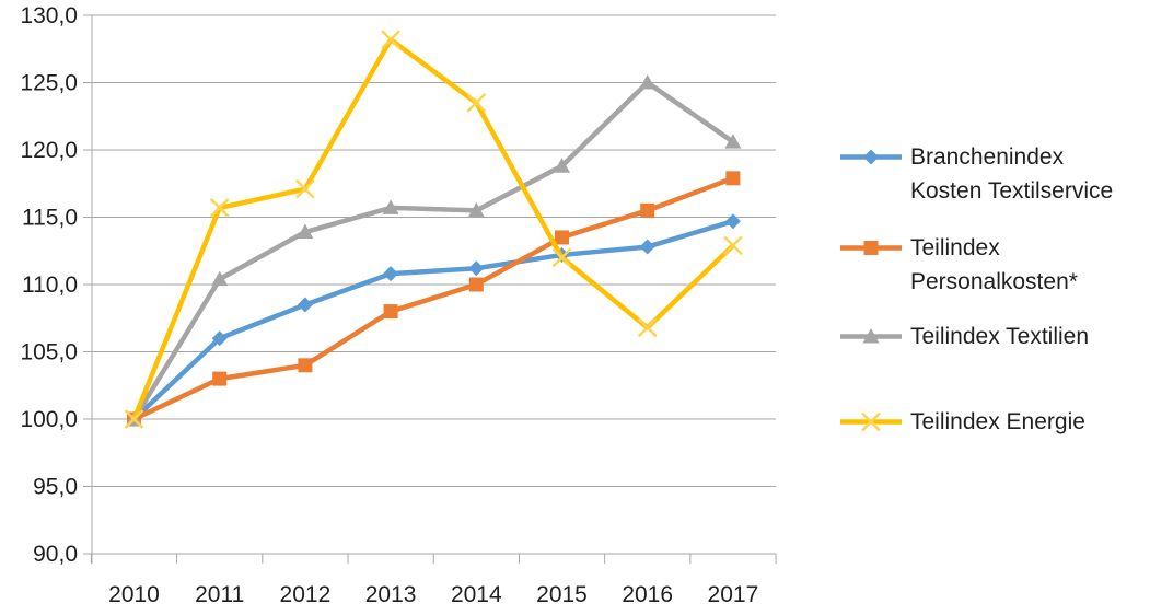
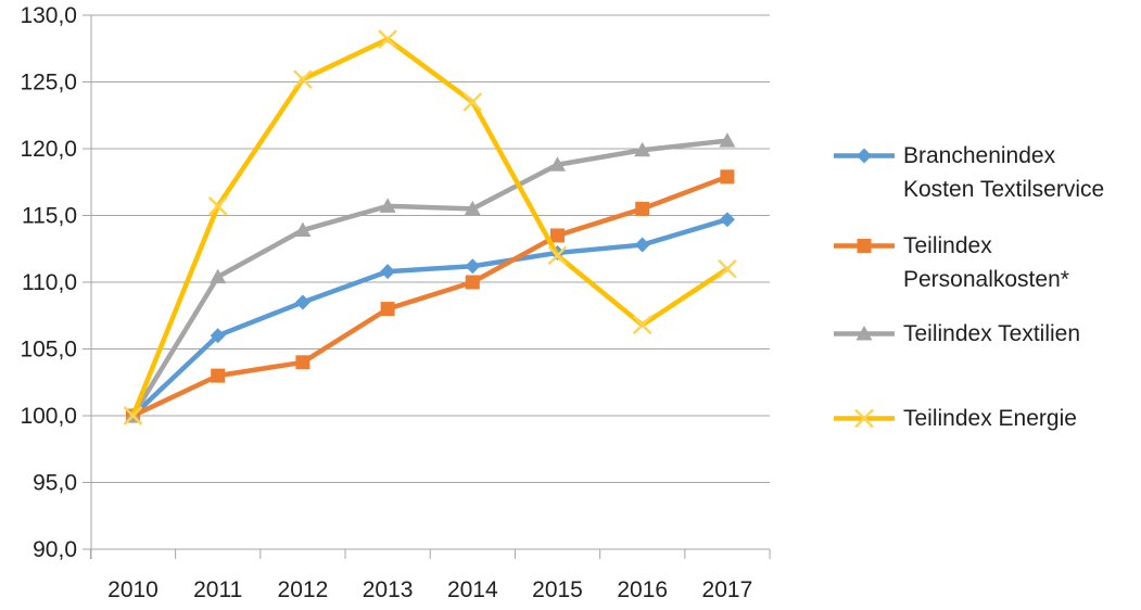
Teilindex Energie/2012: 117,1 -> 125,2
Teilindex Textilien/2016: 125,0 -> 119,9
Teilindex Energie/2017: 112,9 -> 111,0
